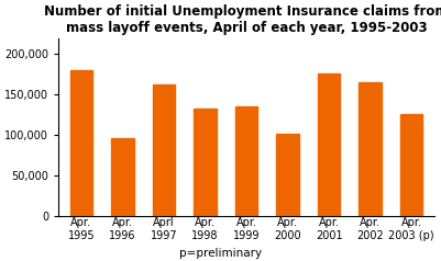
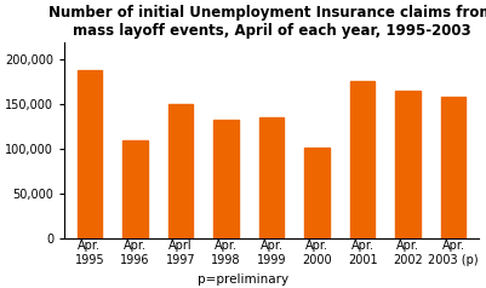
Apr. 1995: 180,000 -> 188,000
Apr. 1996: 96,000 -> 109,000
Aprl 1997: 162,000 -> 150,000
Apr. 2003 (p): 126,000 -> 159,000
